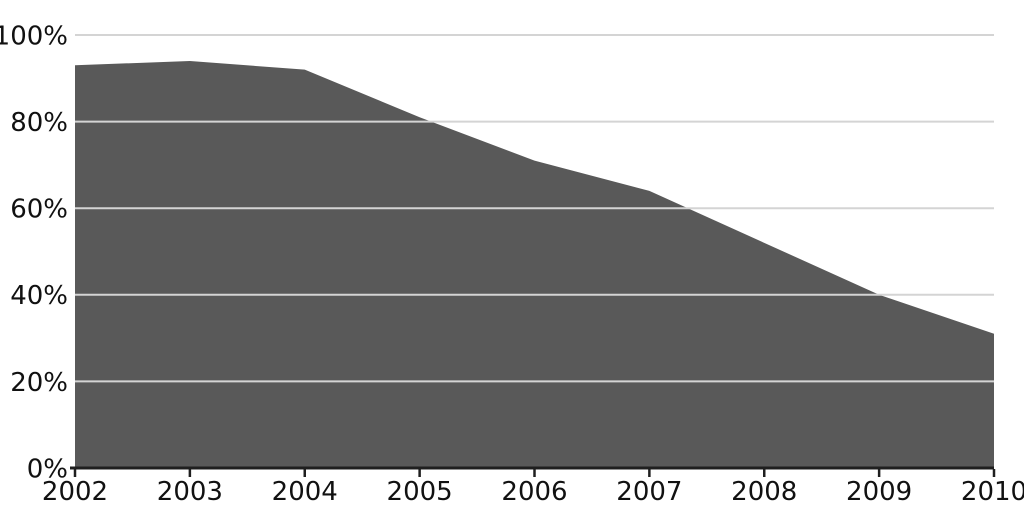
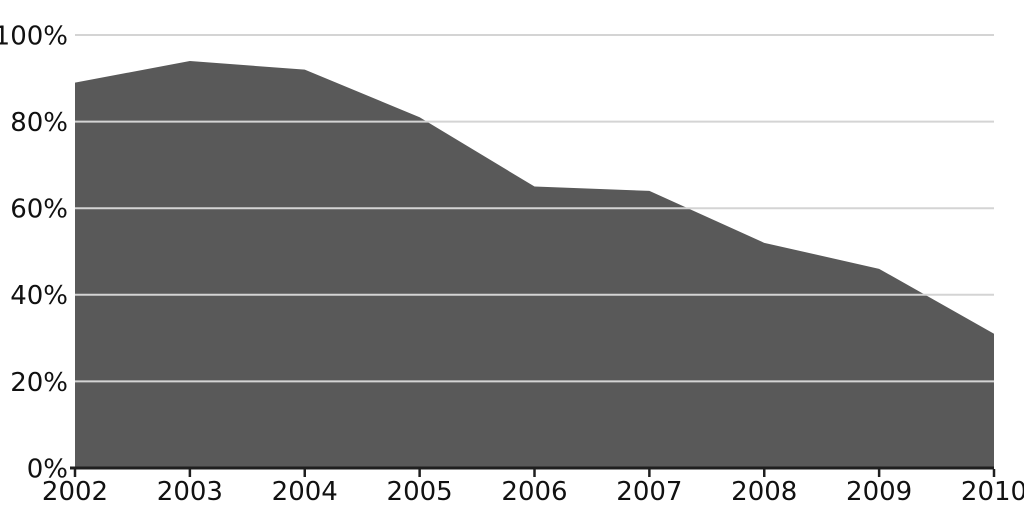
2002: 93% -> 89%
2006: 71% -> 65%
2009: 40% -> 46%
